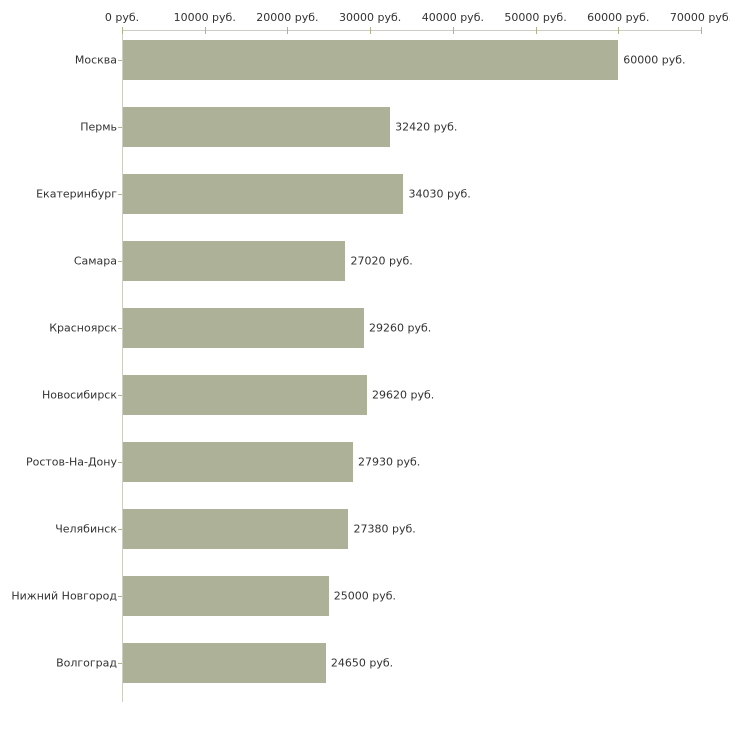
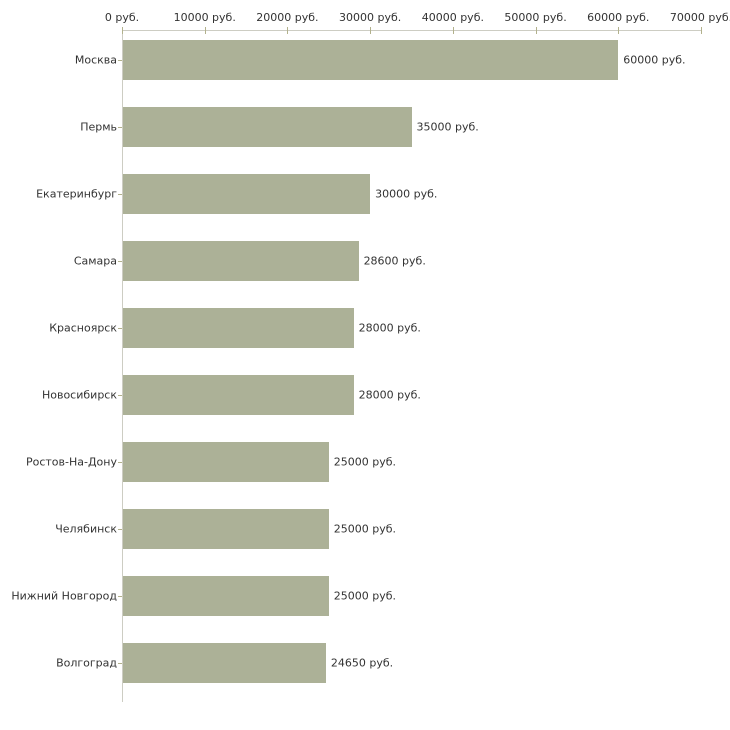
Пермь: 32420 -> 35000
Екатеринбург: 34030 -> 30000
Самара: 27020 -> 28600
Красноярск: 29260 -> 28000
Новосибирск: 29620 -> 28000
Ростов-На-Дону: 27930 -> 25000
Челябинск: 27380 -> 25000
